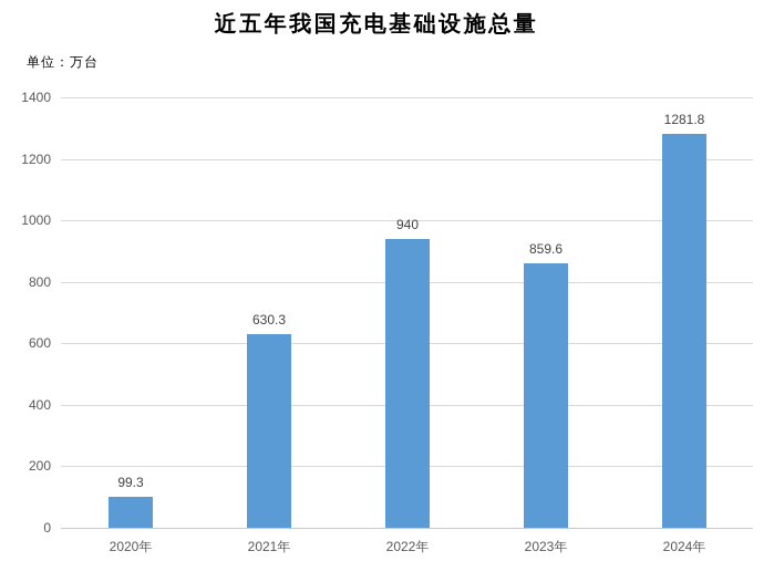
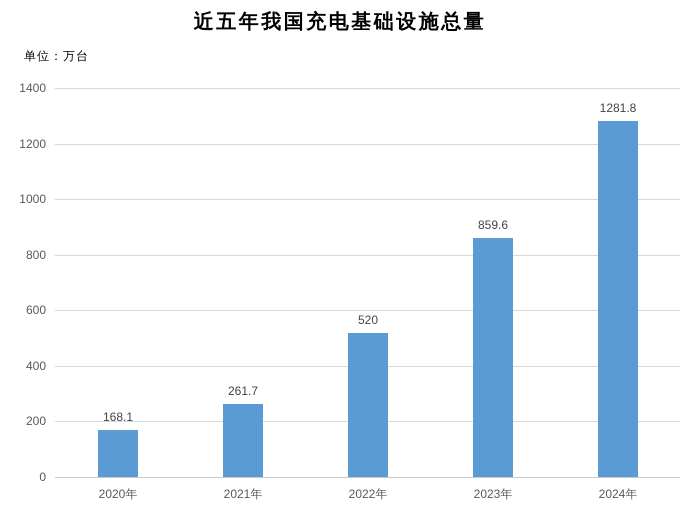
2020年: 99.3 -> 168.1
2021年: 630.3 -> 261.7
2022年: 940 -> 520
